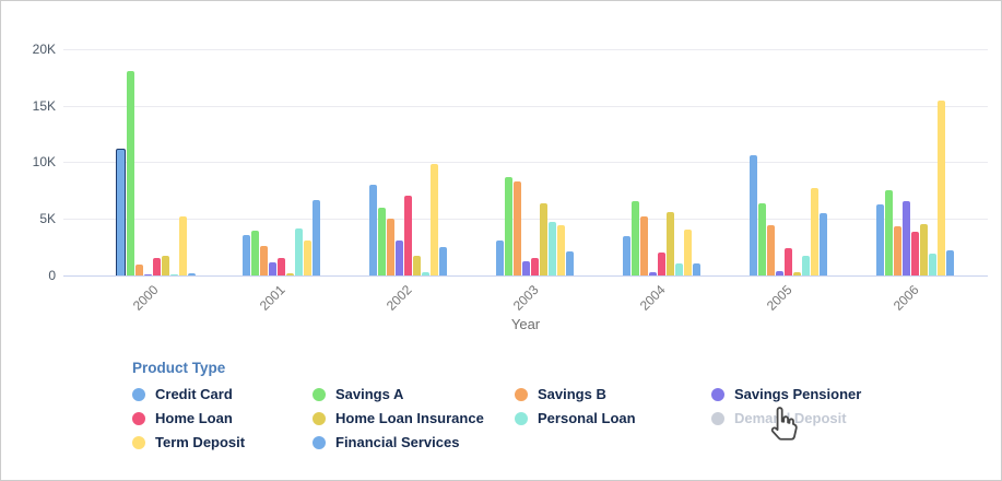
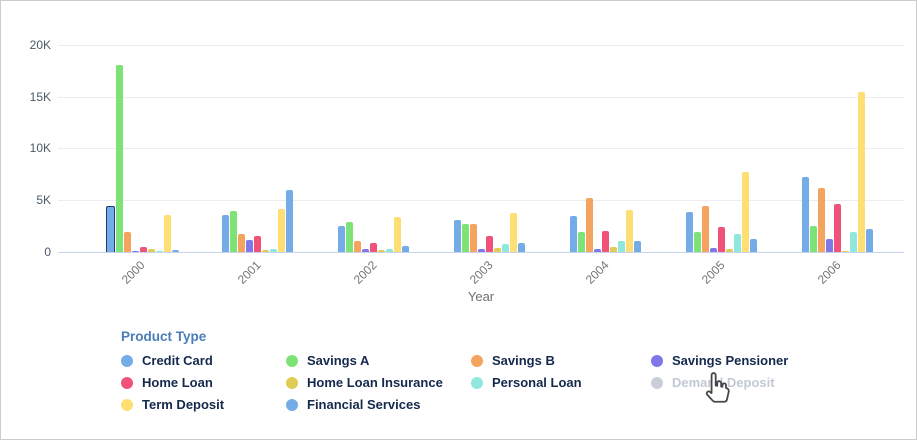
Credit Card/2000: 11.2K -> 4.4K
Savings B/2000: 1.0K -> 2.0K
Home Loan/2000: 1.5K -> 0.4K
Home Loan Insurance/2000: 1.7K -> 0.2K
Term Deposit/2000: 5.2K -> 3.6K
Savings B/2001: 2.6K -> 1.7K
Personal Loan/2001: 4.2K -> 0.3K
Term Deposit/2001: 3.1K -> 4.2K
Financial Services/2001: 6.7K -> 6.0K
Credit Card/2002: 8.0K -> 2.5K
Savings A/2002: 6.0K -> 2.9K
Savings B/2002: 5.0K -> 1.1K
Savings Pensioner/2002: 3.1K -> 0.2K
Home Loan/2002: 7.1K -> 0.9K
Home Loan Insurance/2002: 1.7K -> 0.2K
Term Deposit/2002: 9.9K -> 3.4K
Financial Services/2002: 2.5K -> 0.6K
Savings A/2003: 8.7K -> 2.8K
Savings B/2003: 8.3K -> 2.8K
Savings Pensioner/2003: 1.3K -> 0.3K
Home Loan Insurance/2003: 6.4K -> 0.4K
Personal Loan/2003: 4.7K -> 0.8K
Term Deposit/2003: 4.4K -> 3.8K
Financial Services/2003: 2.1K -> 0.9K
Savings A/2004: 6.6K -> 1.9K
Home Loan Insurance/2004: 5.6K -> 0.4K
Credit Card/2005: 10.6K -> 3.8K
Savings A/2005: 6.4K -> 1.9K
Financial Services/2005: 5.5K -> 1.2K
Credit Card/2006: 6.3K -> 7.2K
Savings A/2006: 7.5K -> 2.5K
Savings B/2006: 4.3K -> 6.2K
Savings Pensioner/2006: 6.6K -> 1.3K
Home Loan/2006: 3.9K -> 4.6K
Home Loan Insurance/2006: 4.5K -> 0.1K
